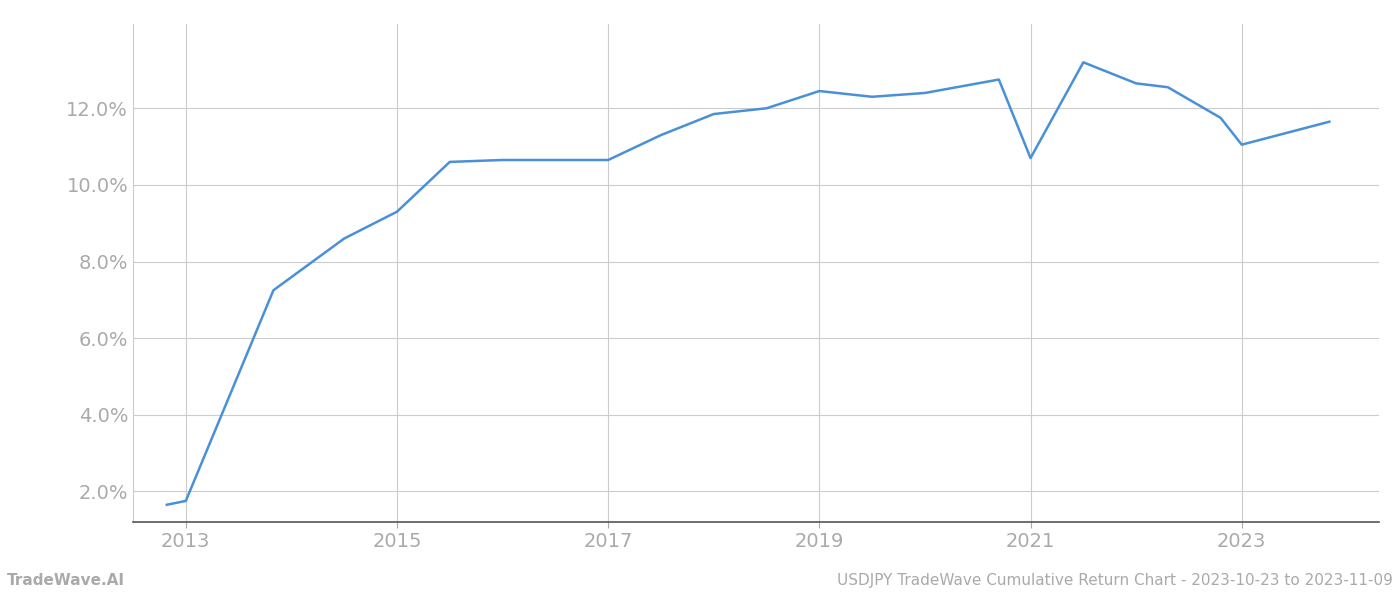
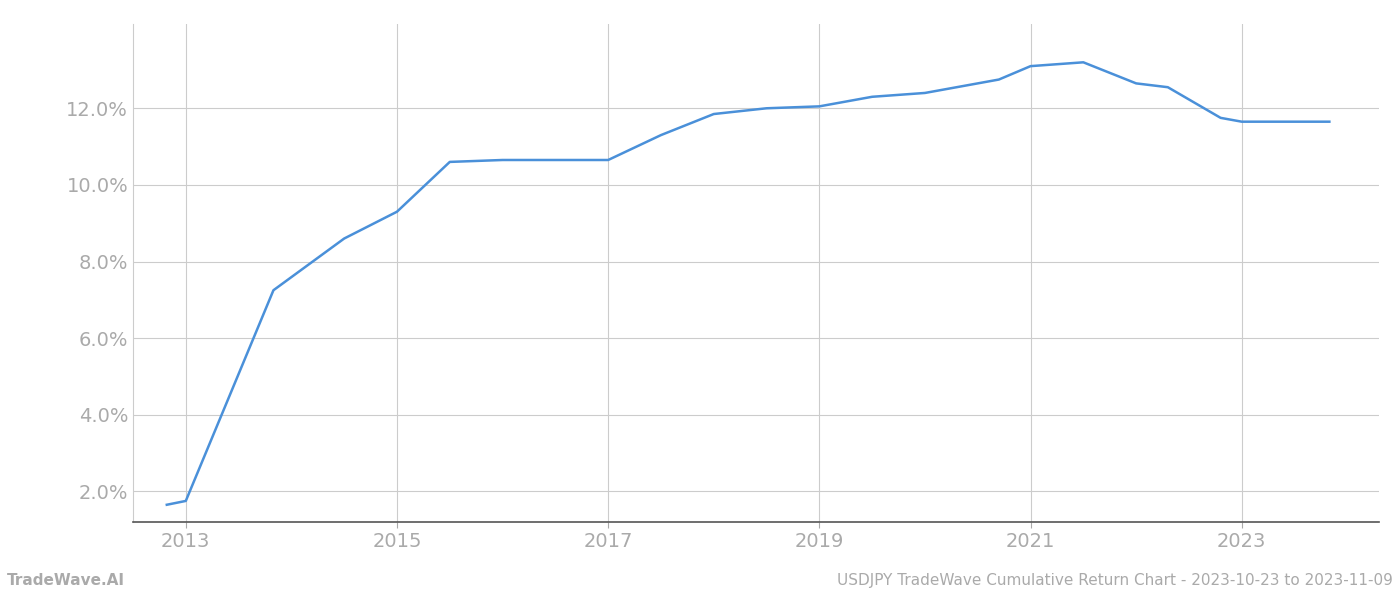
2019: 12.45% -> 12.05%
2021: 10.70% -> 13.10%
2023: 11.05% -> 11.65%
